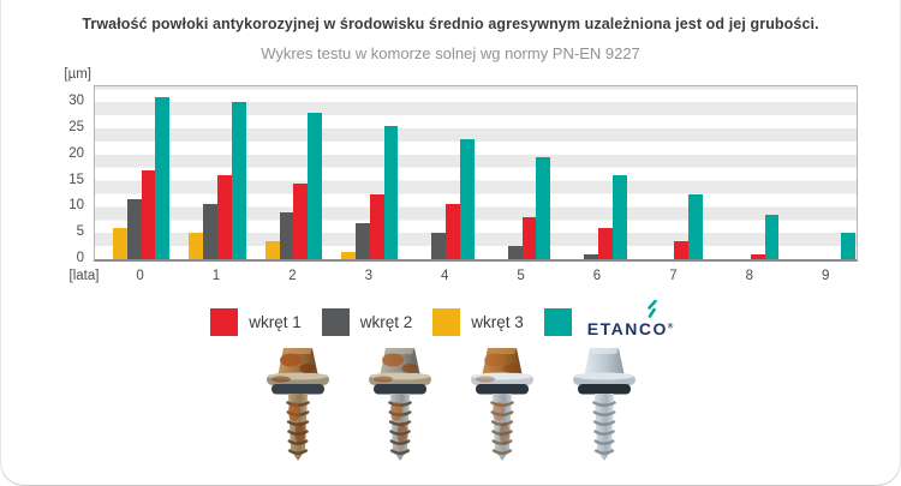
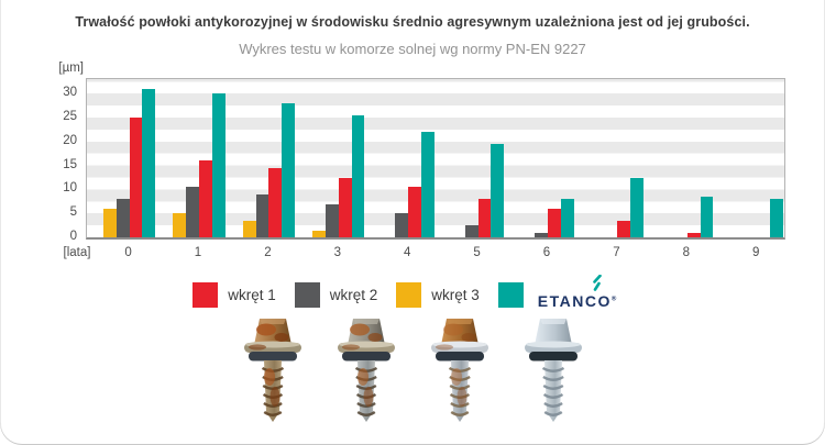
wkręt 1/0: 17 -> 25
wkręt 2/0: 12 -> 8
ETANCO/4: 23 -> 22
ETANCO/6: 16 -> 8
ETANCO/9: 5 -> 8
